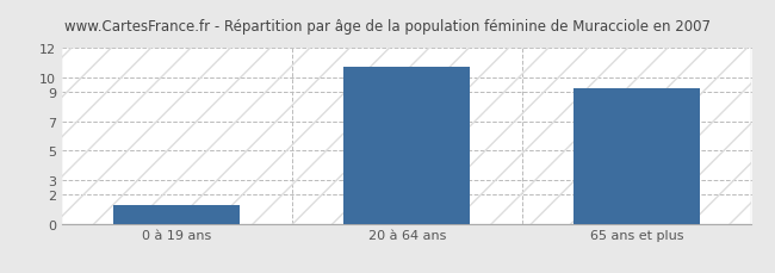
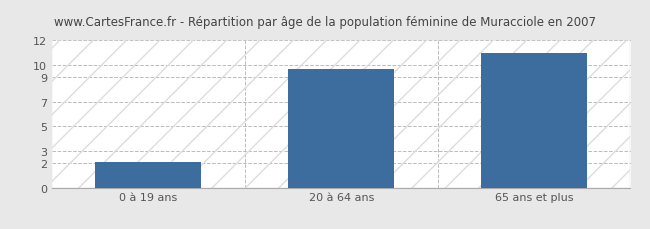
0 à 19 ans: 1.3 -> 2.1
20 à 64 ans: 10.7 -> 9.7
65 ans et plus: 9.3 -> 11.0
